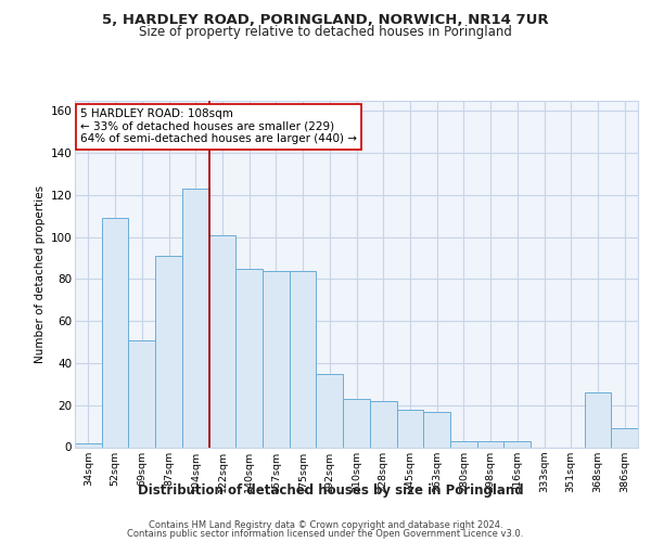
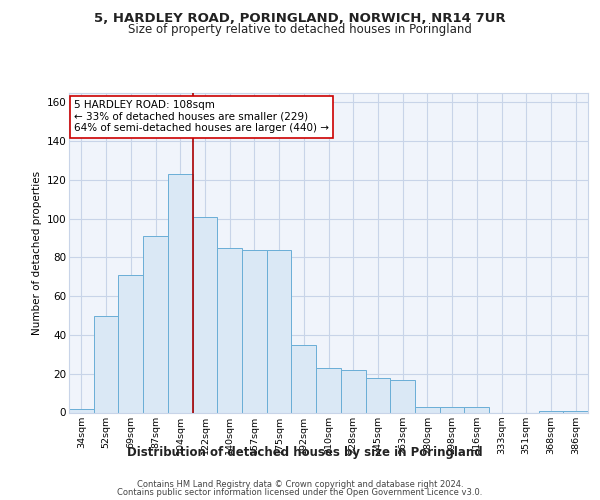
52sqm: 109 -> 50
69sqm: 51 -> 71
368sqm: 26 -> 1
386sqm: 9 -> 1
